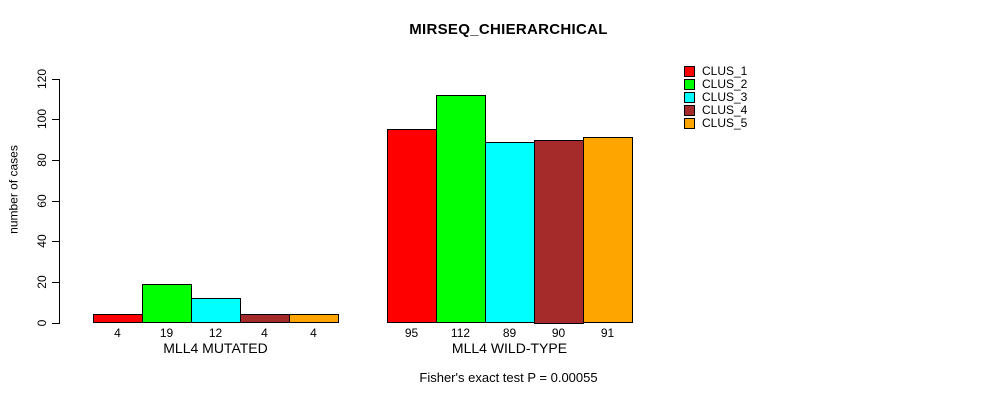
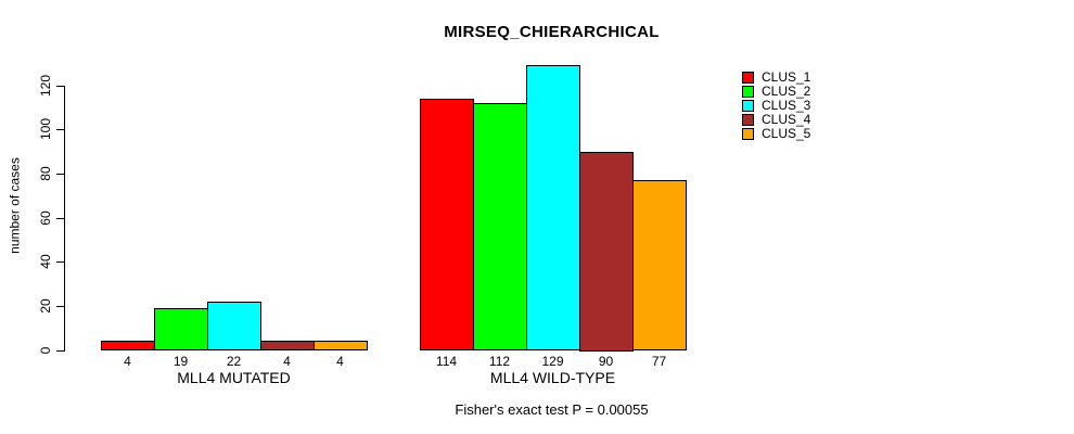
CLUS_3/MLL4 MUTATED: 12 -> 22
CLUS_1/MLL4 WILD-TYPE: 95 -> 114
CLUS_3/MLL4 WILD-TYPE: 89 -> 129
CLUS_5/MLL4 WILD-TYPE: 91 -> 77
